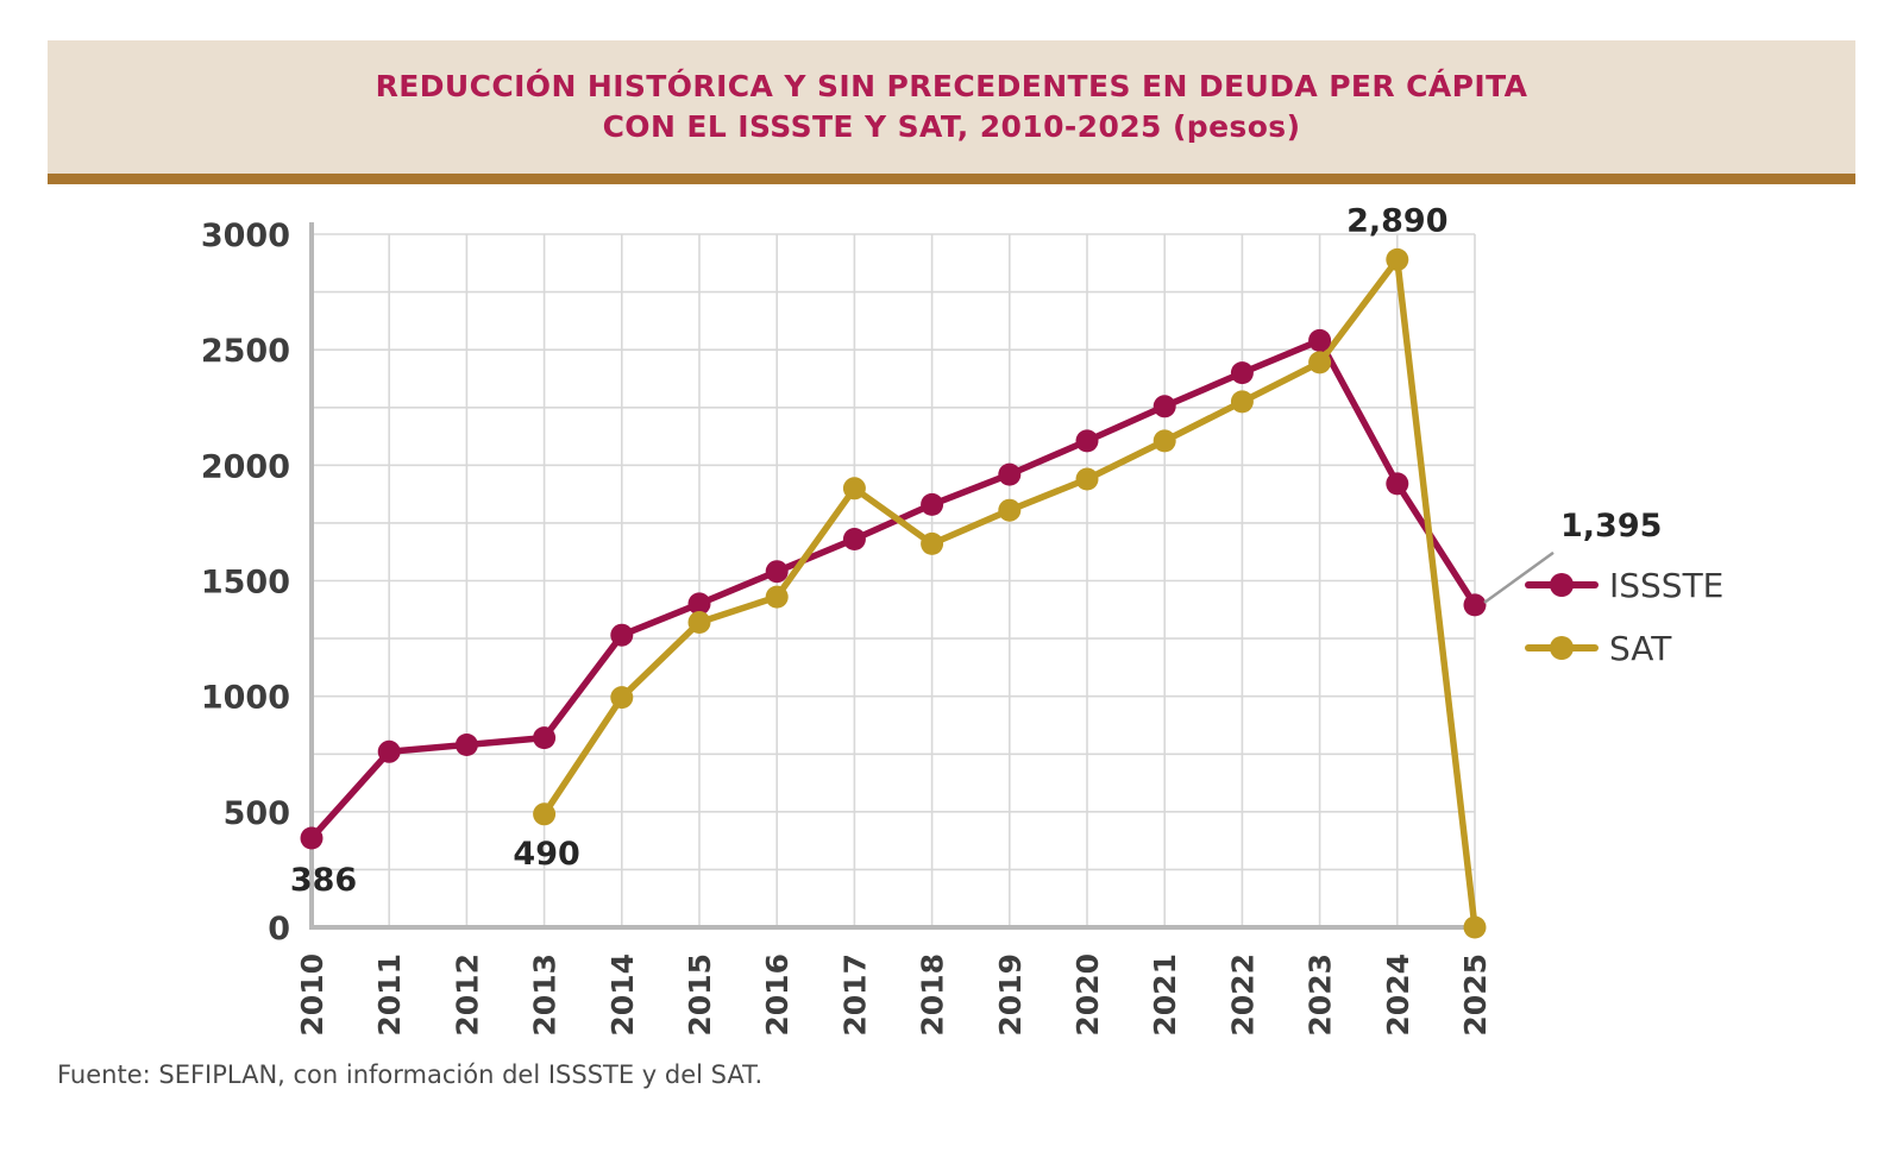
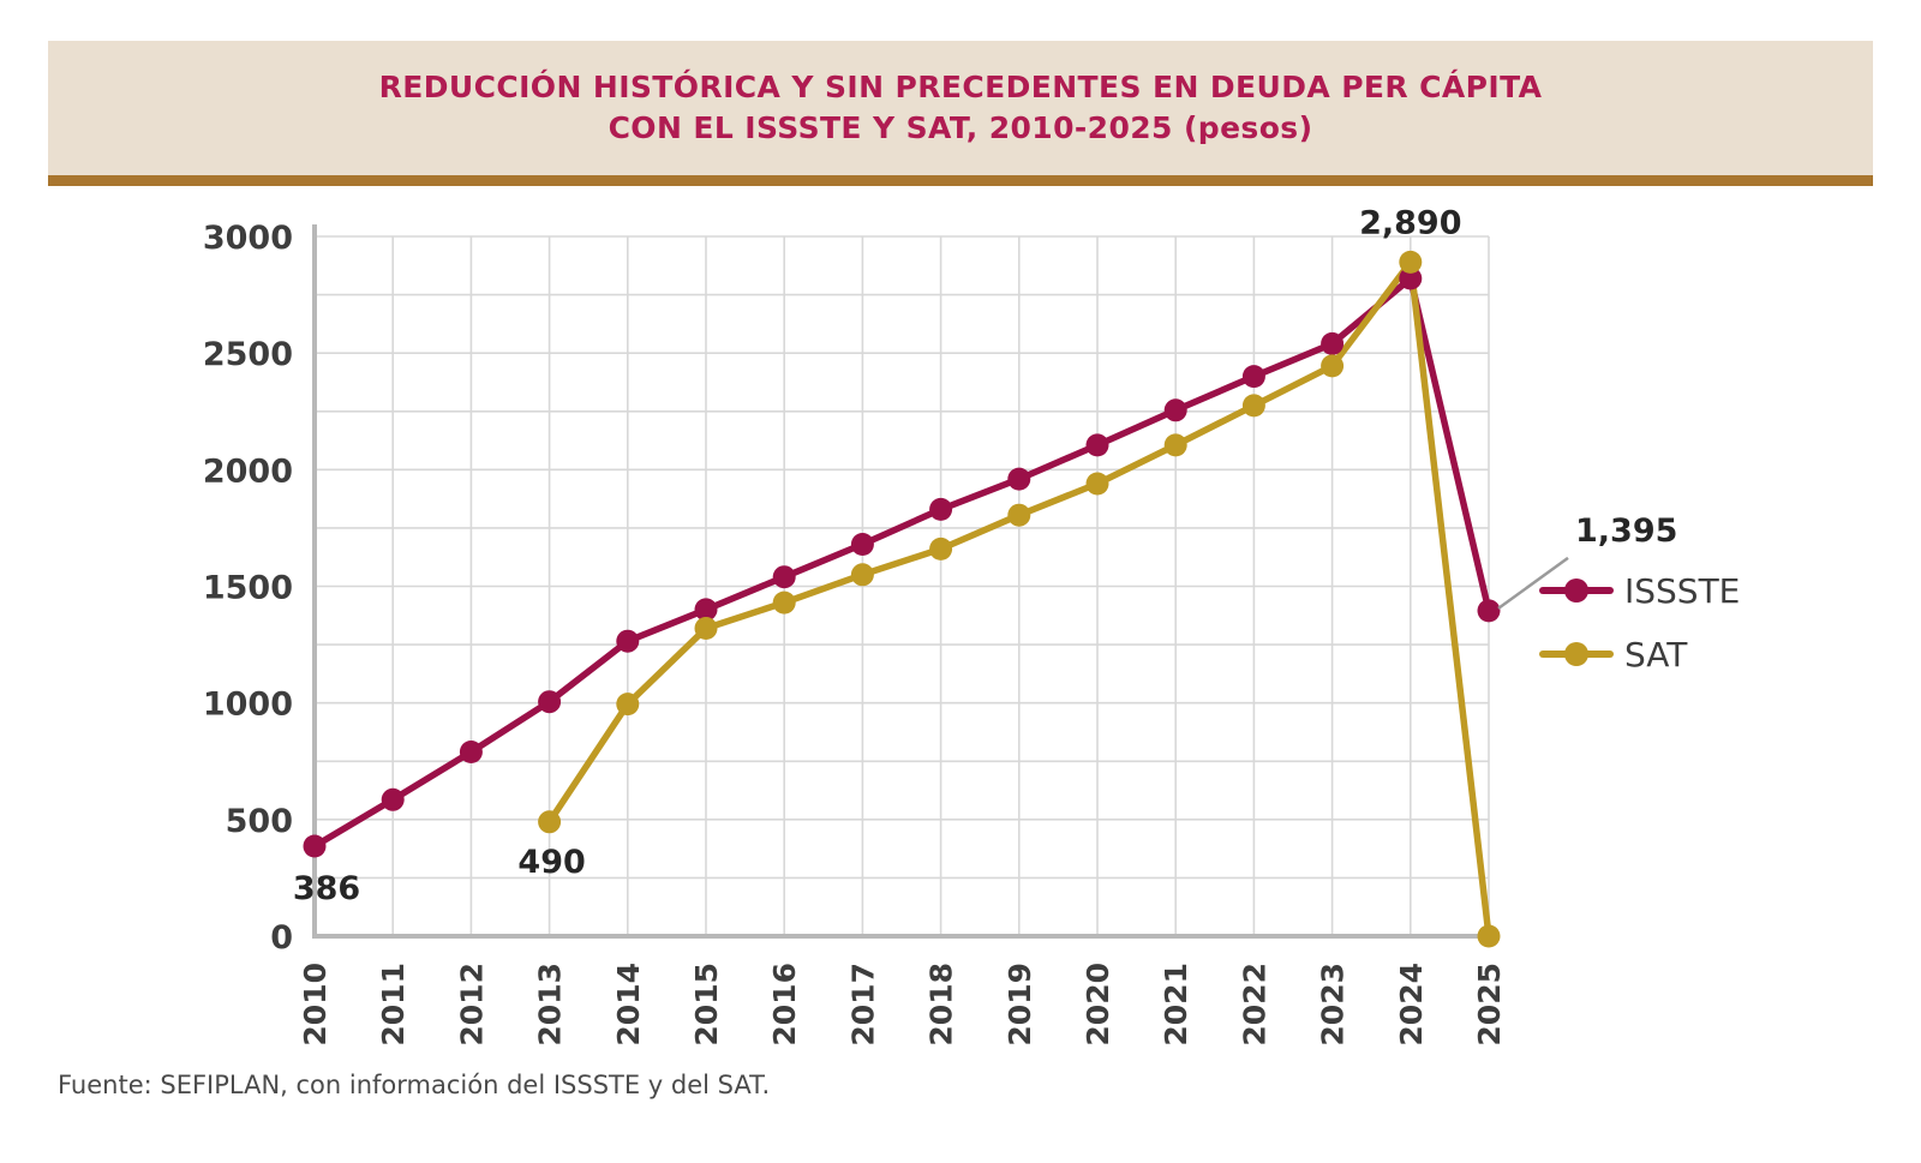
ISSSTE/2011: 760 -> 580
ISSSTE/2013: 820 -> 1000
SAT/2017: 1900 -> 1550
ISSSTE/2024: 1920 -> 2820
